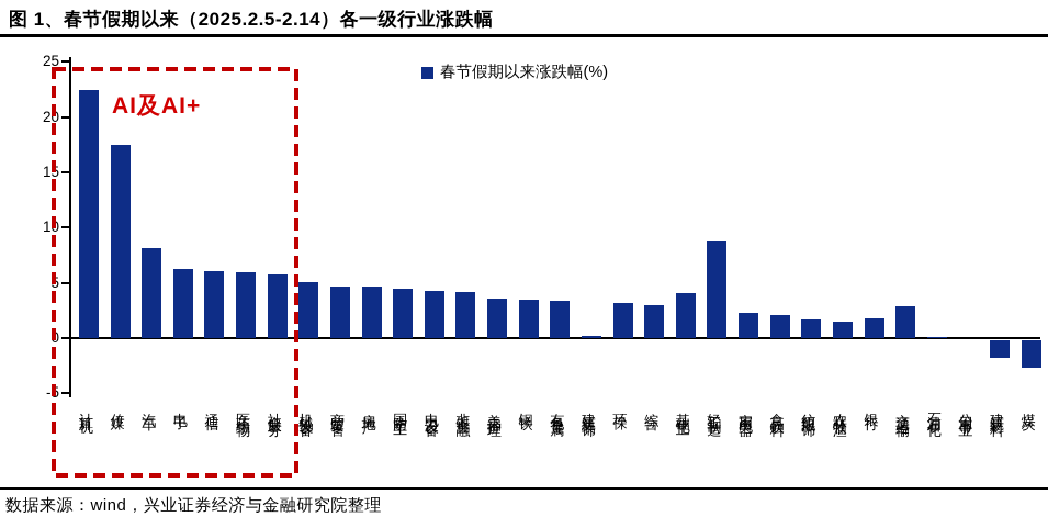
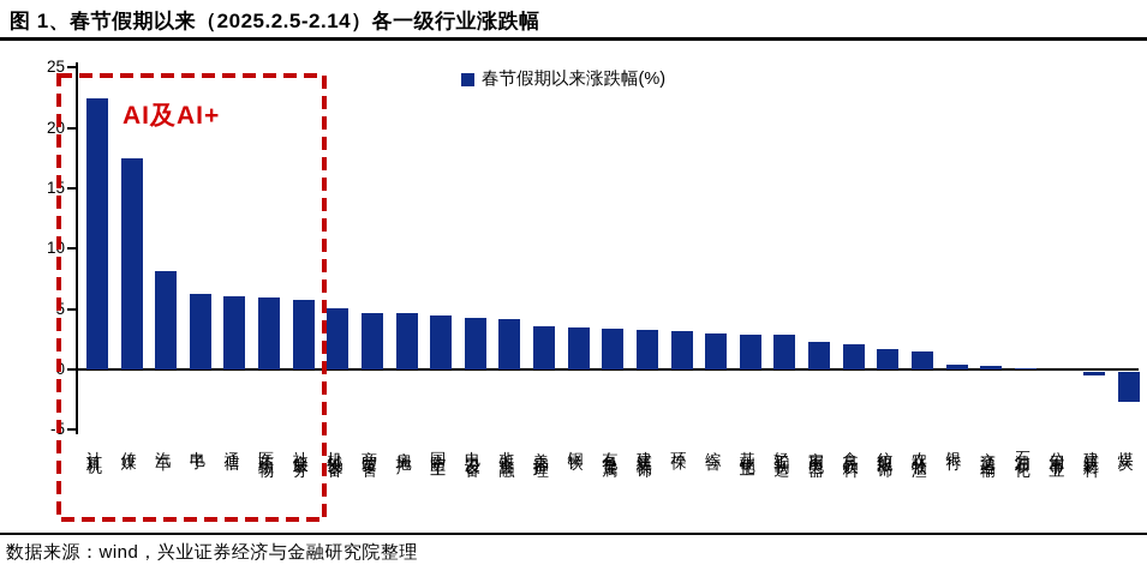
建筑装饰: 0.2 -> 3.3
基础化工: 4.1 -> 2.9
轻工制造: 8.7 -> 2.9
银行: 1.8 -> 0.4
交通运输: 2.9 -> 0.2
建筑材料: -1.6 -> -0.3
